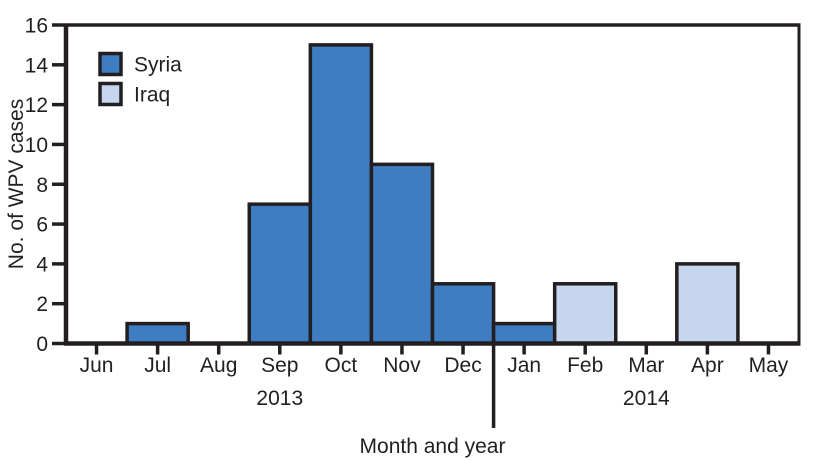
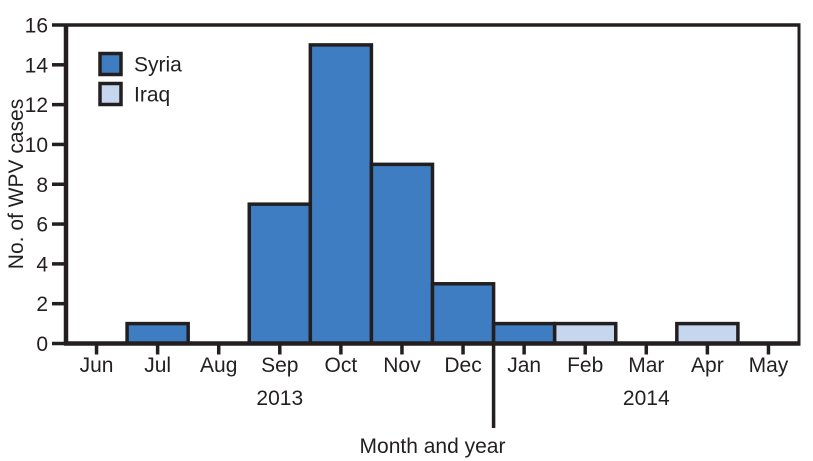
Iraq/Feb: 3 -> 1
Iraq/Apr: 4 -> 1
